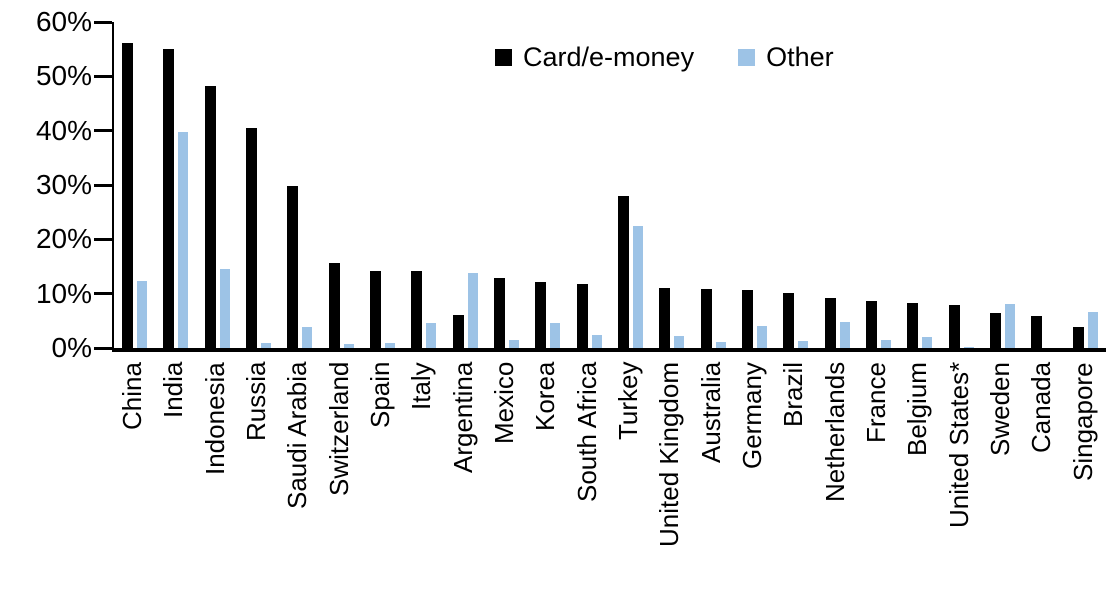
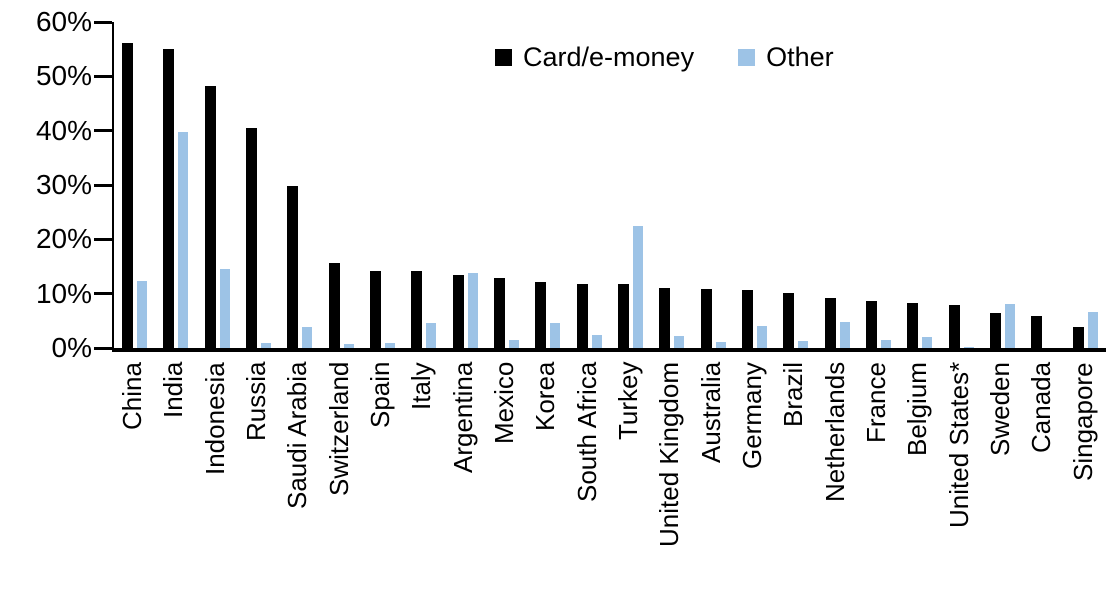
Card/e-money/Argentina: 6% -> 13%
Card/e-money/Turkey: 28% -> 12%
